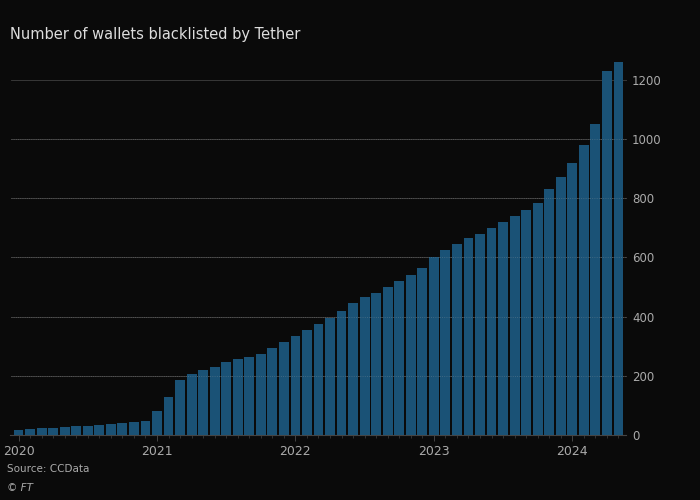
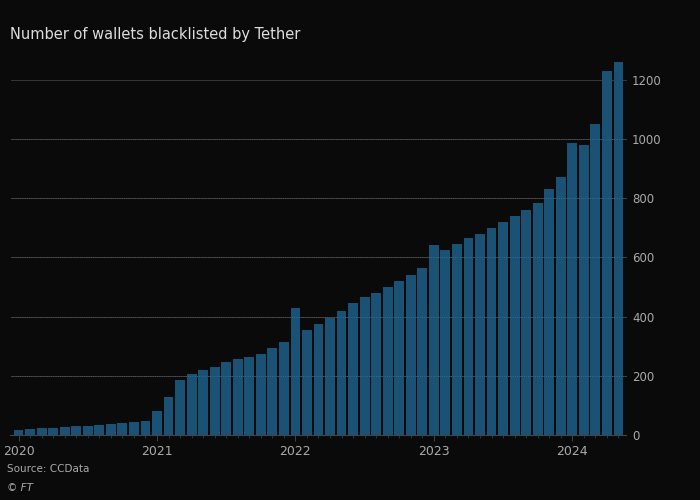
2022: 335 -> 430
2023: 600 -> 640
2024: 920 -> 985
